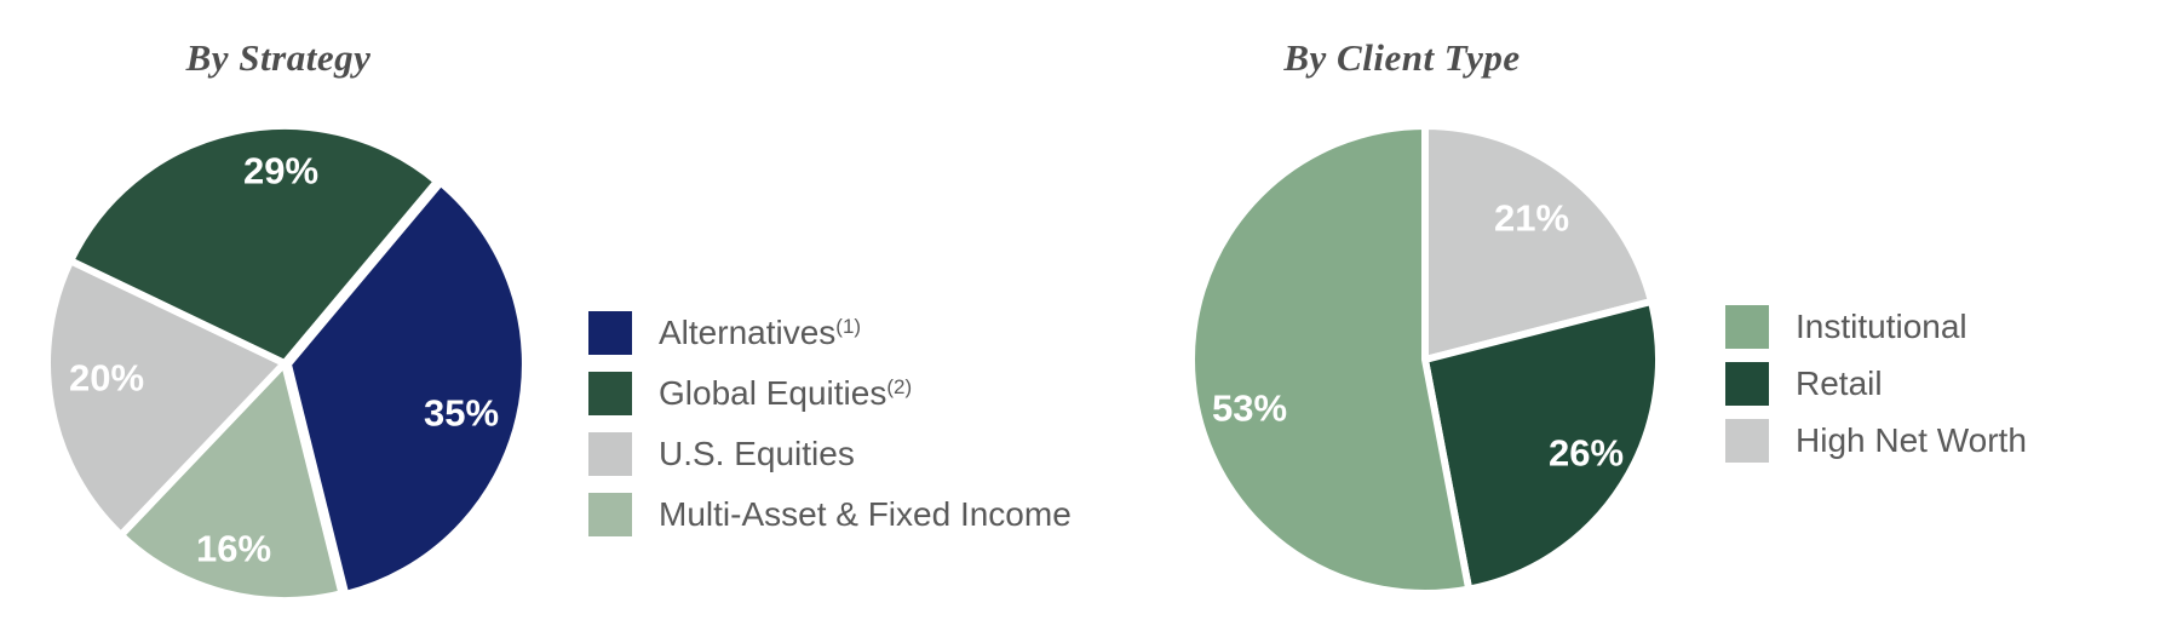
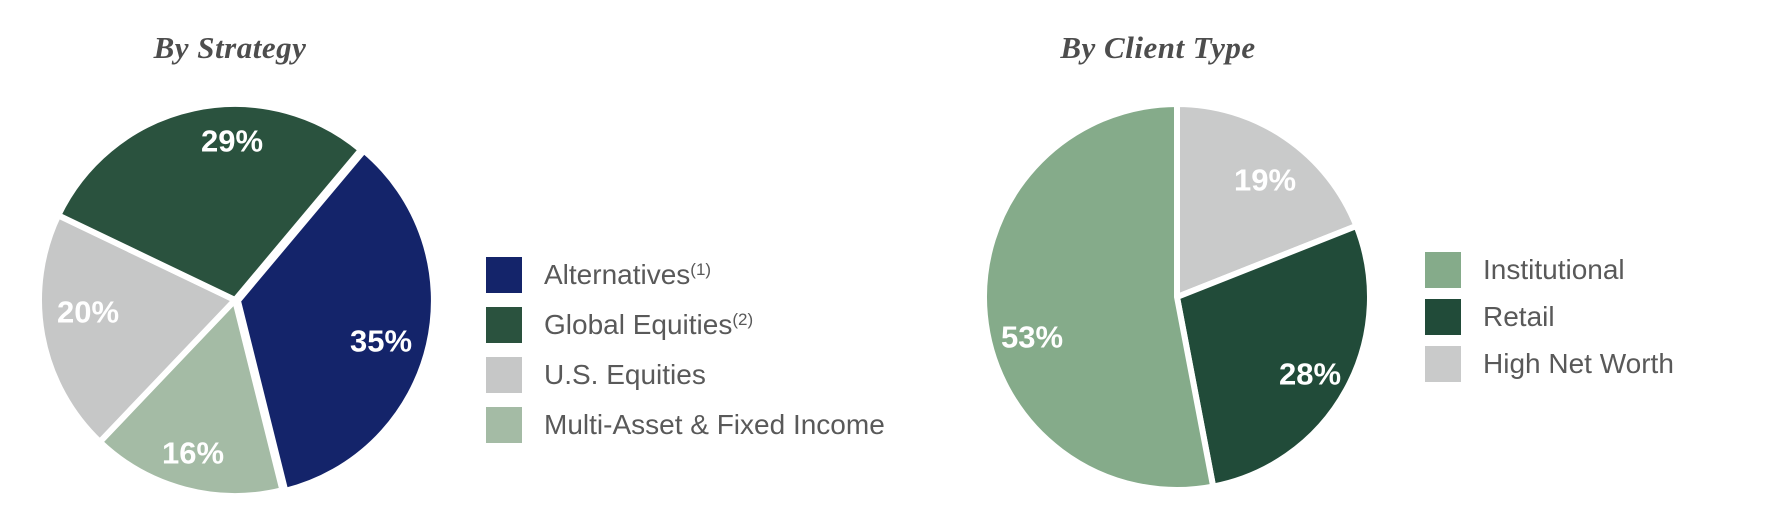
By Client Type/Retail: 26% -> 28%
By Client Type/High Net Worth: 21% -> 19%
